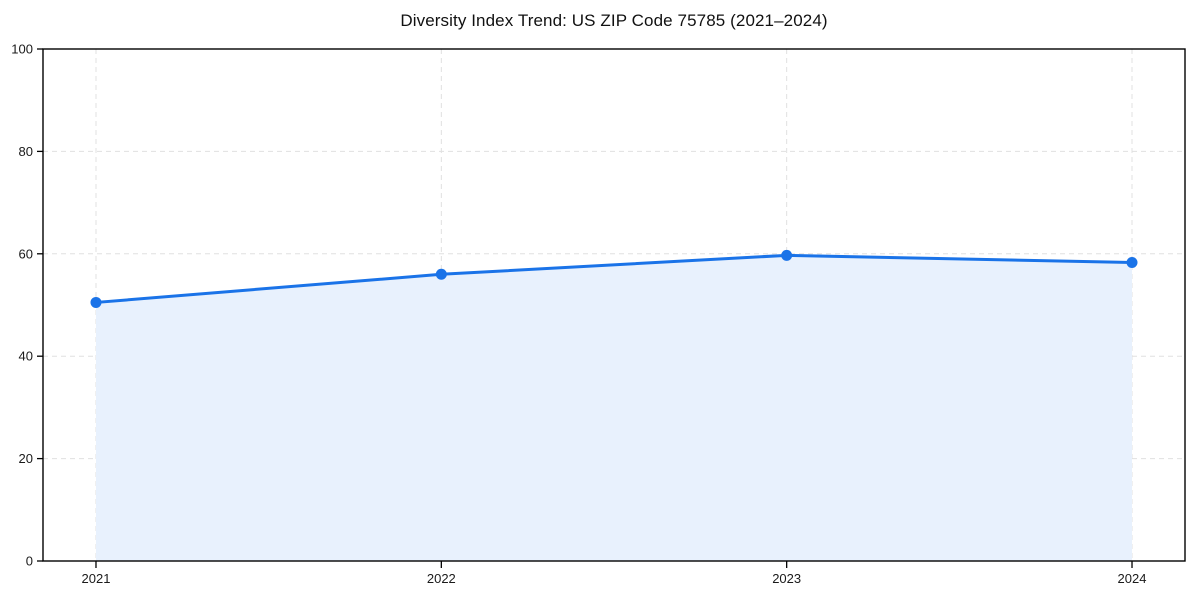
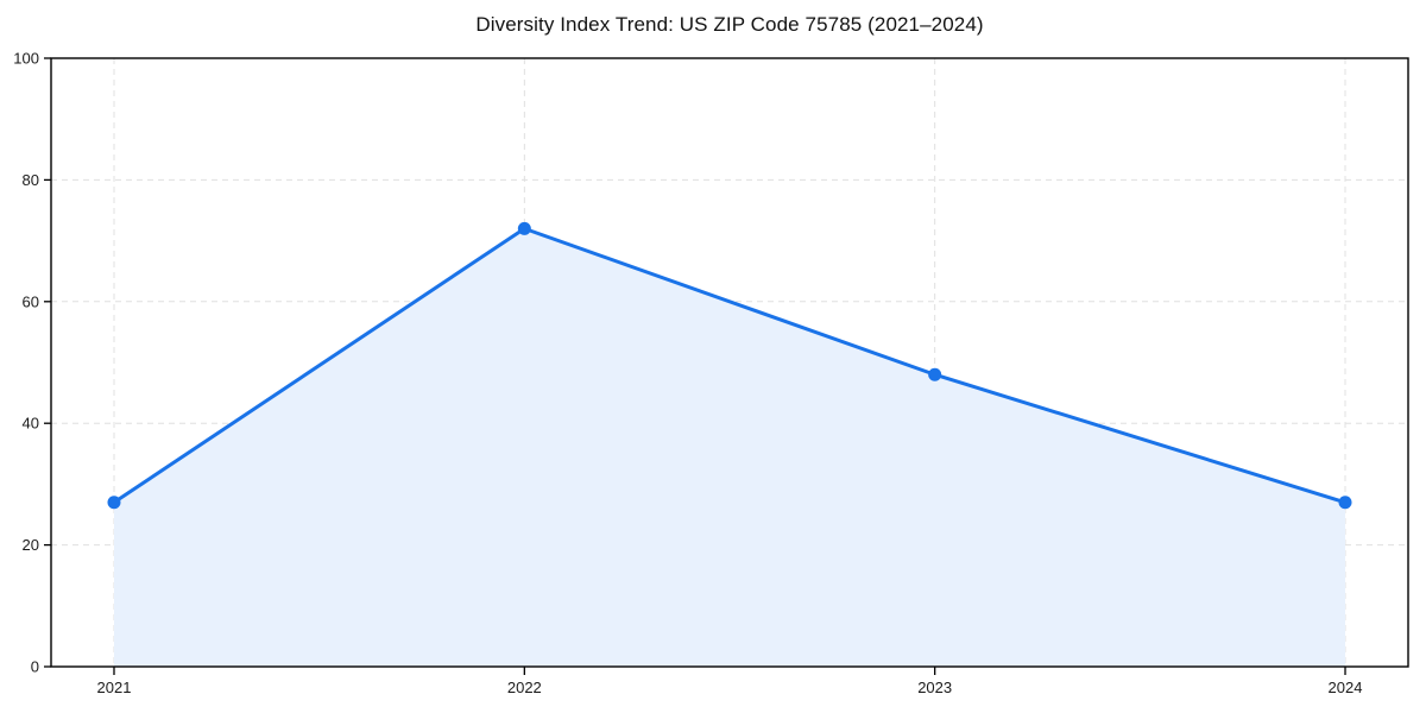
2021: 50 -> 27
2022: 56 -> 72
2023: 60 -> 48
2024: 58 -> 27
